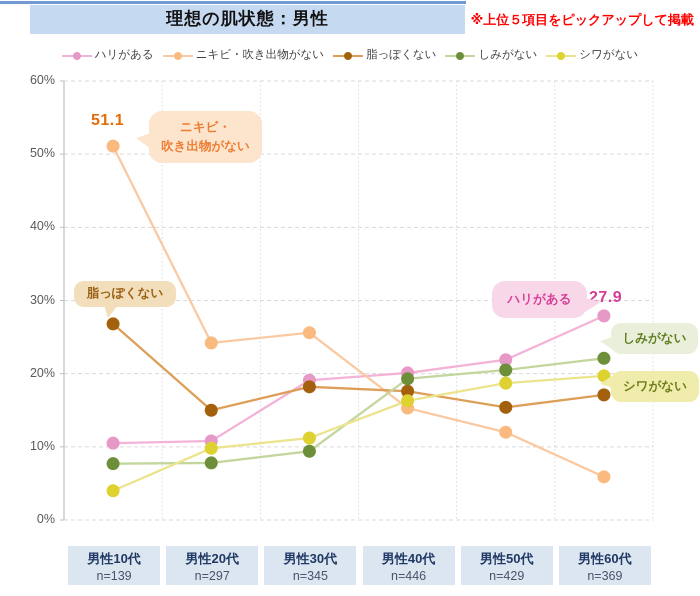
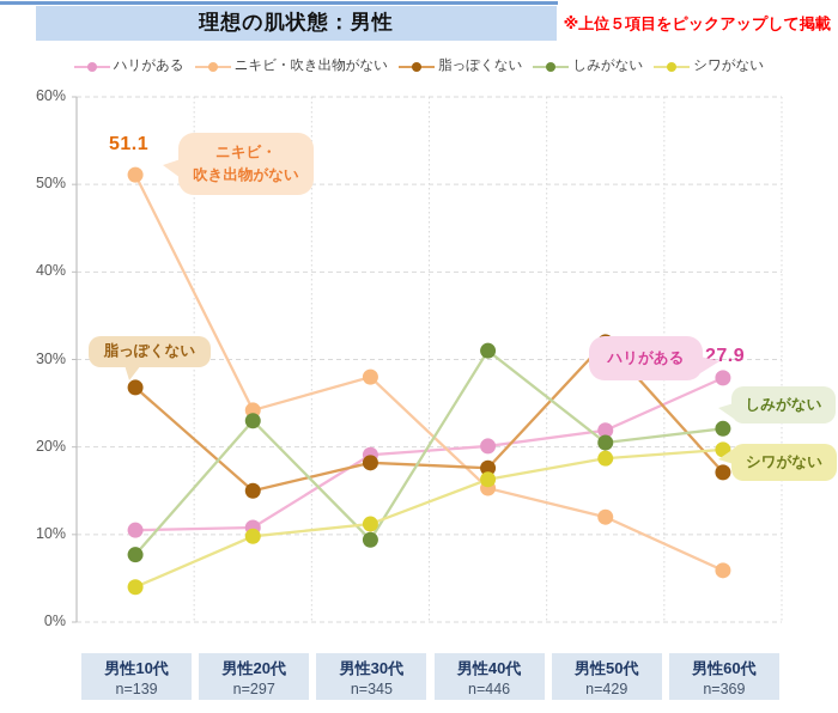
しみがない/男性20代: 8% -> 23%
ニキビ・吹き出物がない/男性30代: 26% -> 28%
しみがない/男性40代: 19% -> 31%
脂っぽくない/男性50代: 15% -> 32%
